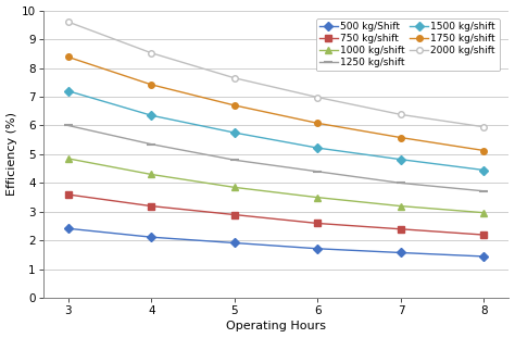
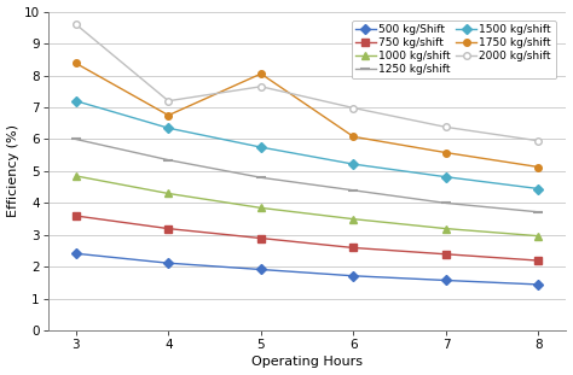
1750 kg/shift/4: 7.42 -> 6.75
2000 kg/shift/4: 8.52 -> 7.20
1750 kg/shift/5: 6.70 -> 8.05
